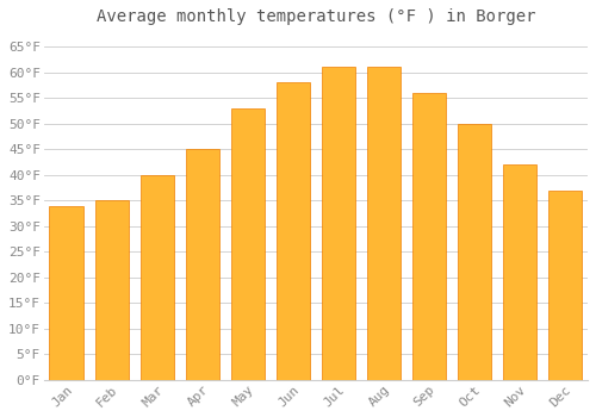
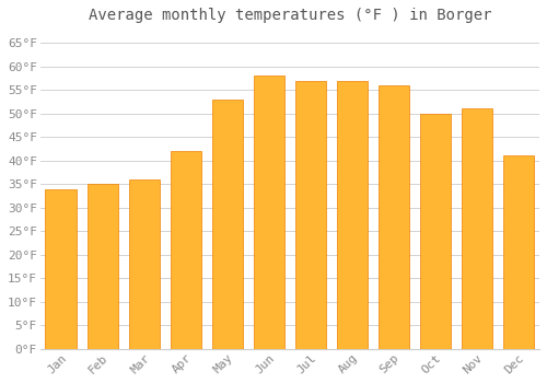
Mar: 40°F -> 36°F
Apr: 45°F -> 42°F
Jul: 61°F -> 57°F
Aug: 61°F -> 57°F
Nov: 42°F -> 51°F
Dec: 37°F -> 41°F
